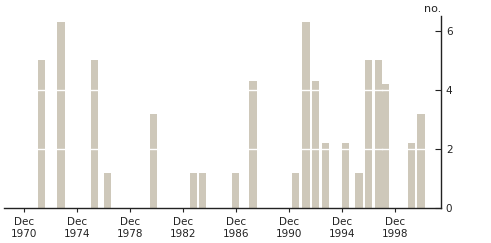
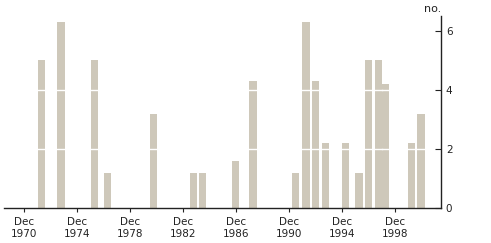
Dec 1986: 1.2 -> 1.6
